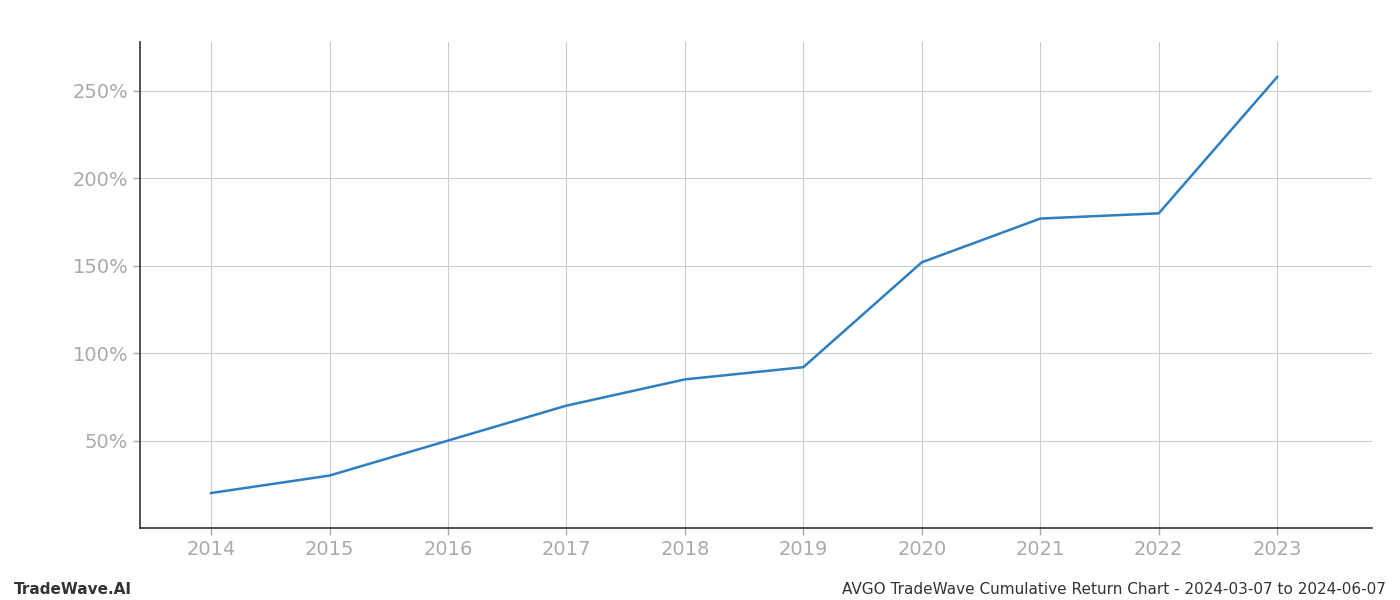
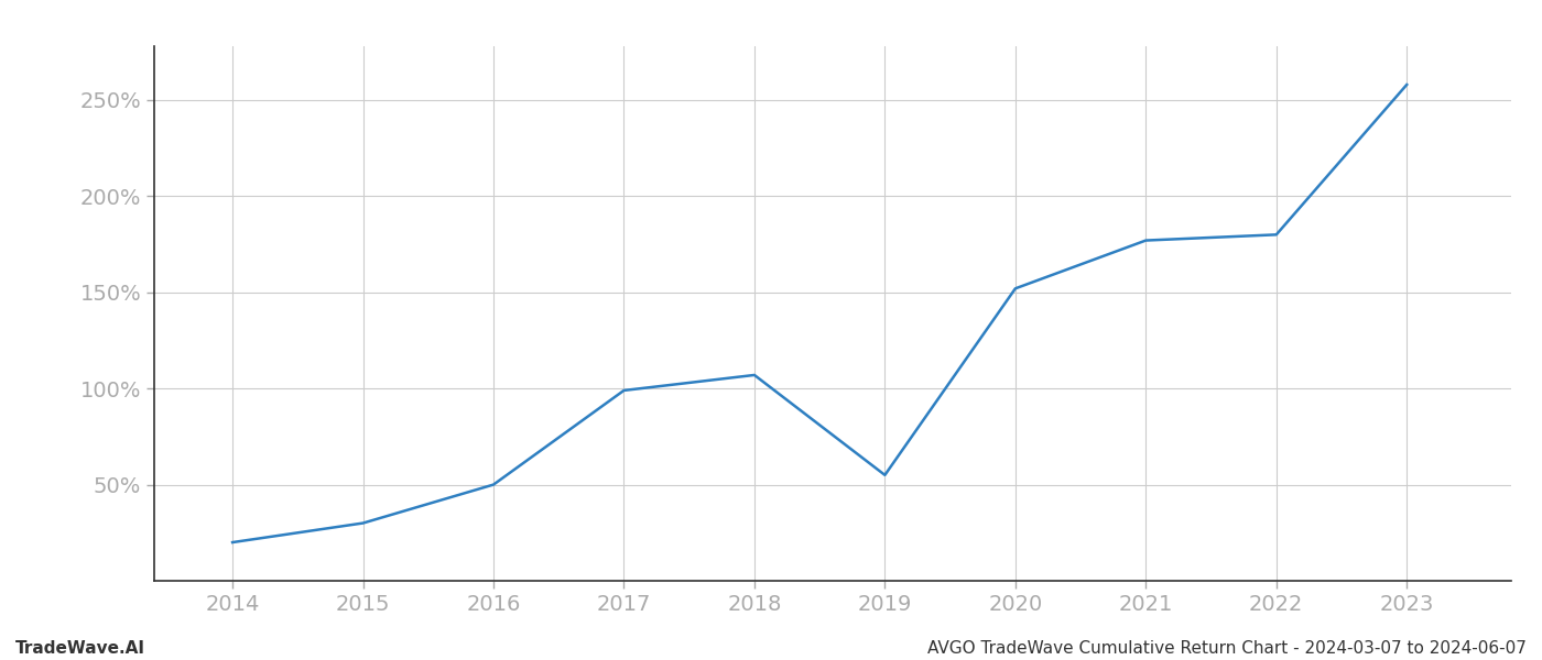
2017: 70% -> 99%
2018: 85% -> 107%
2019: 92% -> 55%
